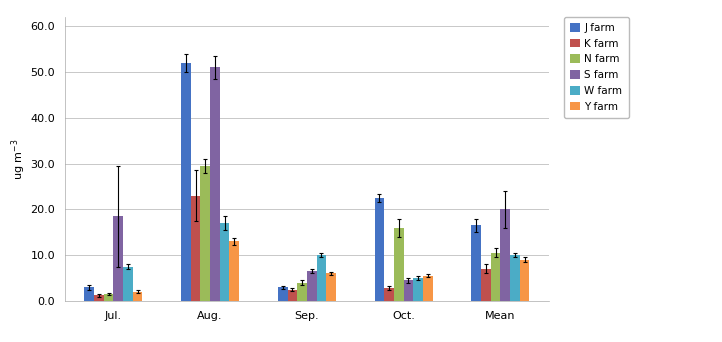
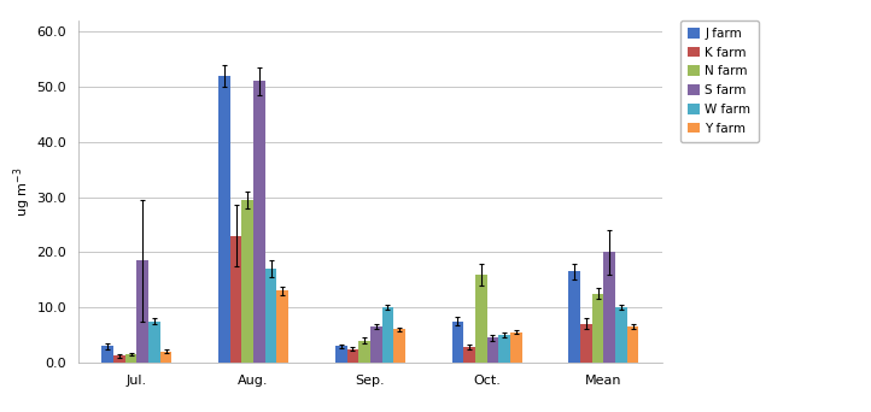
J farm/Oct.: 22.5 -> 7.5
N farm/Mean: 10.5 -> 12.5
Y farm/Mean: 9.0 -> 6.5
